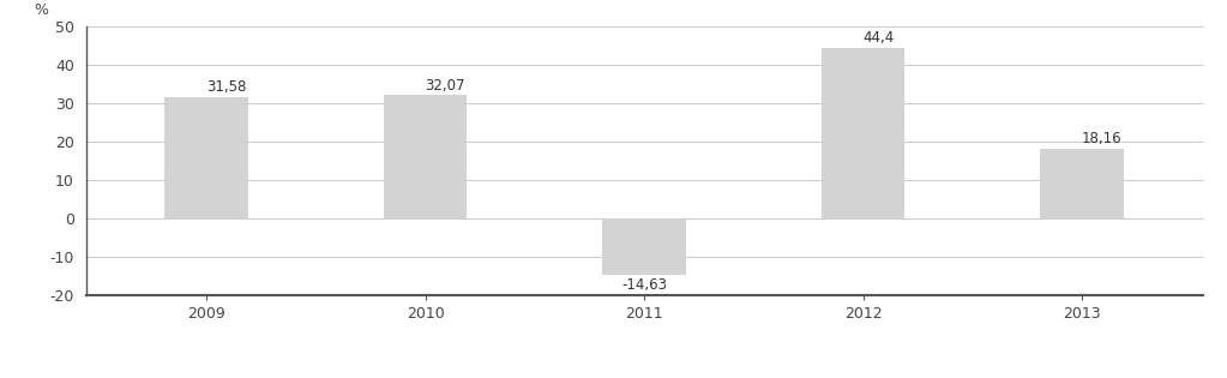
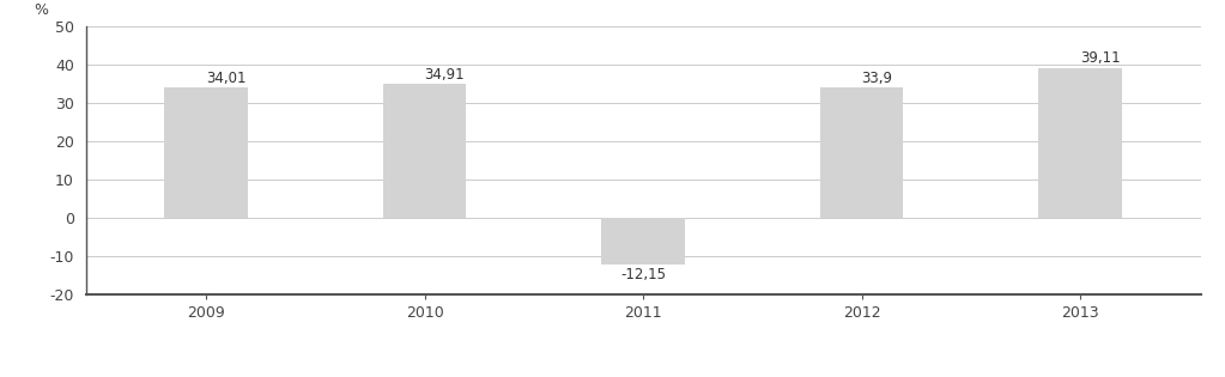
2009: 31,58 -> 34,01
2010: 32,07 -> 34,91
2011: -14,63 -> -12,15
2012: 44,4 -> 33,9
2013: 18,16 -> 39,11
